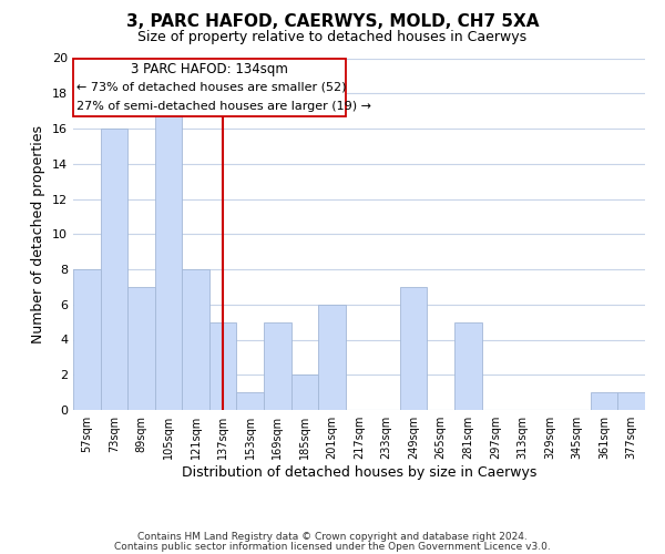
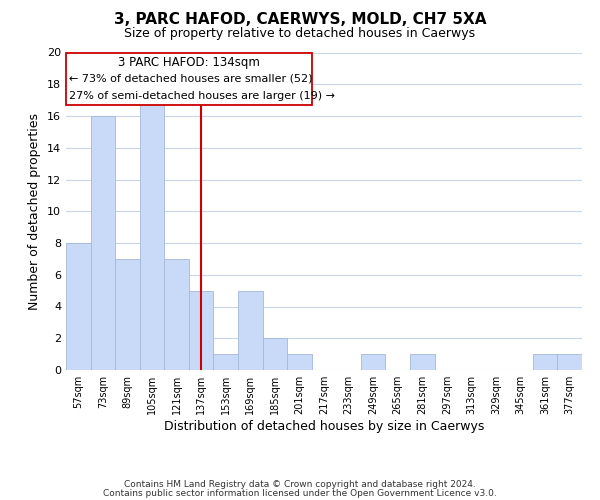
121sqm: 8 -> 7
201sqm: 6 -> 1
249sqm: 7 -> 1
281sqm: 5 -> 1
